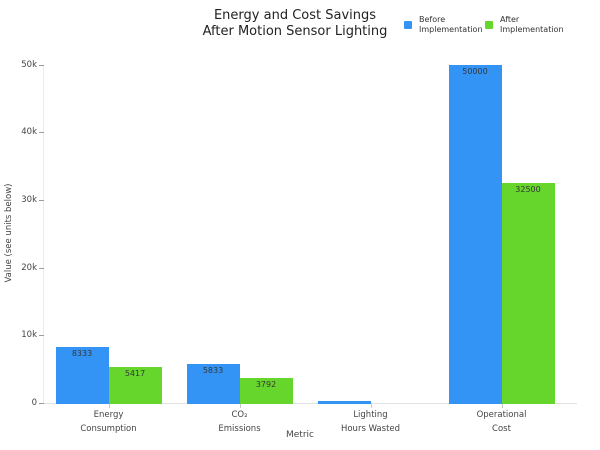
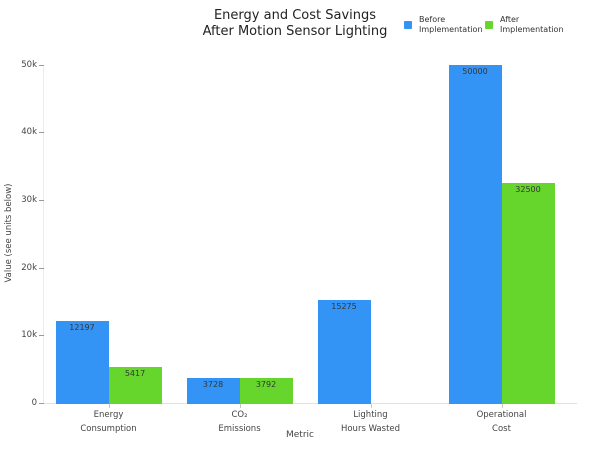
Before Implementation/Energy Consumption: 8333 -> 12197
Before Implementation/CO₂ Emissions: 5833 -> 3728
Before Implementation/Lighting Hours Wasted: 333 -> 15275
